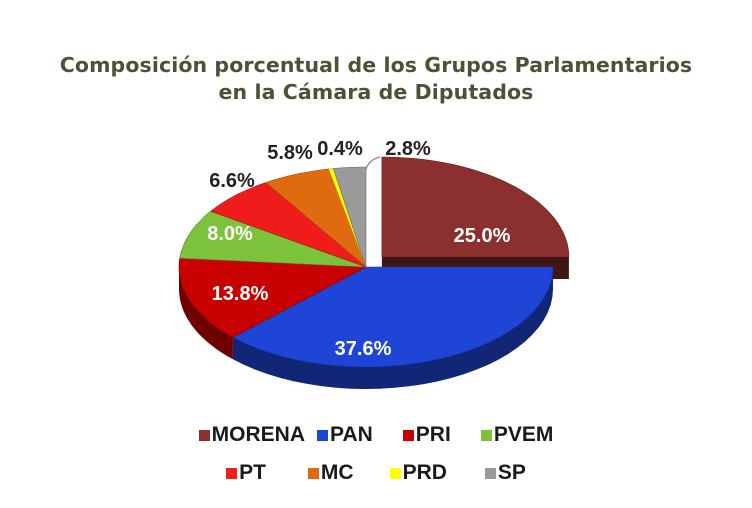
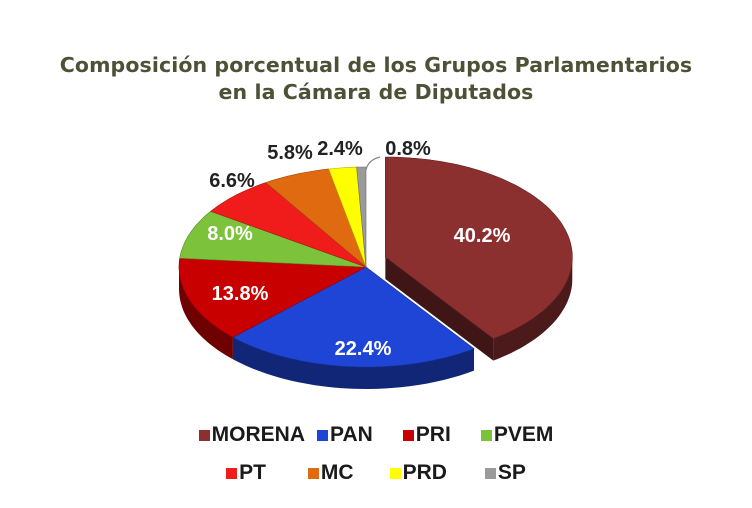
MORENA: 25.0% -> 40.2%
PAN: 37.6% -> 22.4%
PRD: 0.4% -> 2.4%
SP: 2.8% -> 0.8%
